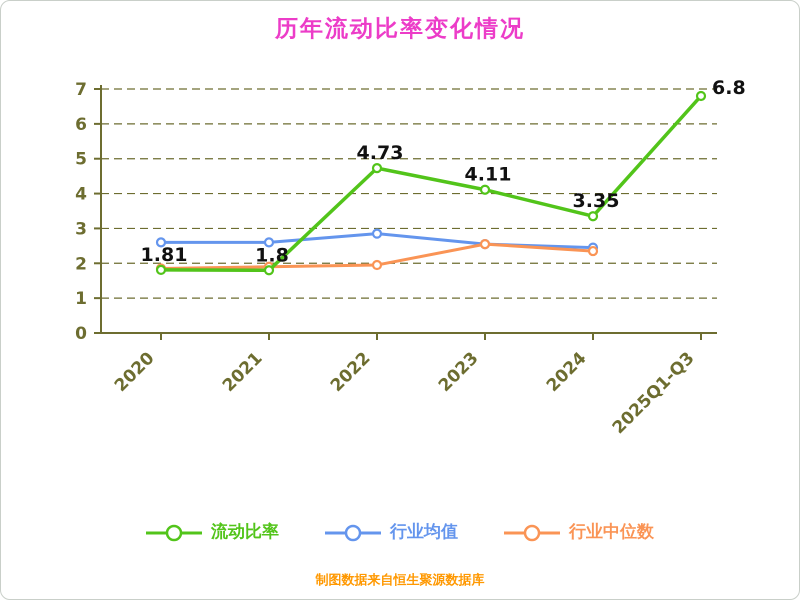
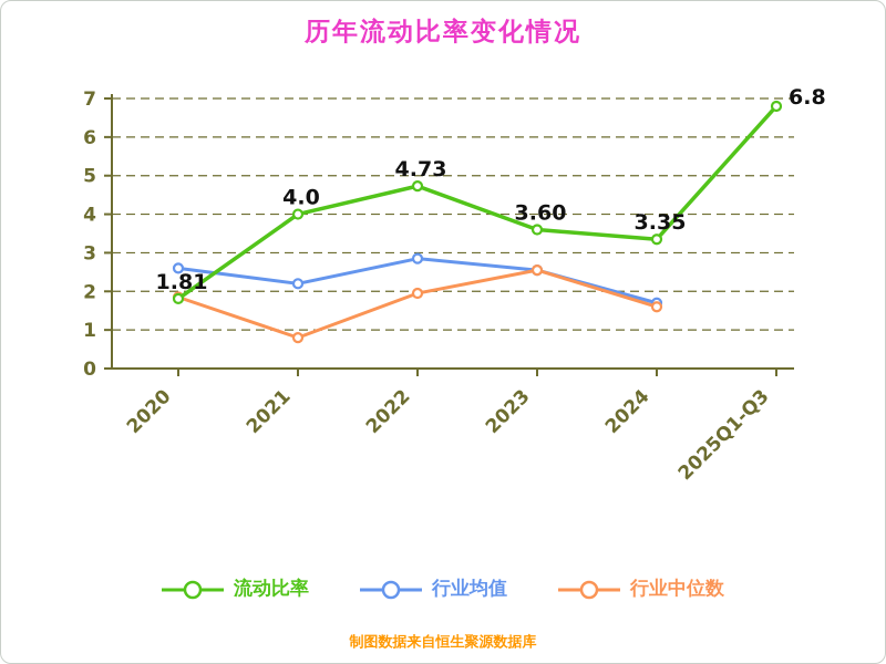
流动比率/2021: 1.8 -> 4.0
行业均值/2021: 2.6 -> 2.2
行业中位数/2021: 1.9 -> 0.8
流动比率/2023: 4.11 -> 3.60
行业均值/2024: 2.5 -> 1.7
行业中位数/2024: 2.4 -> 1.6
